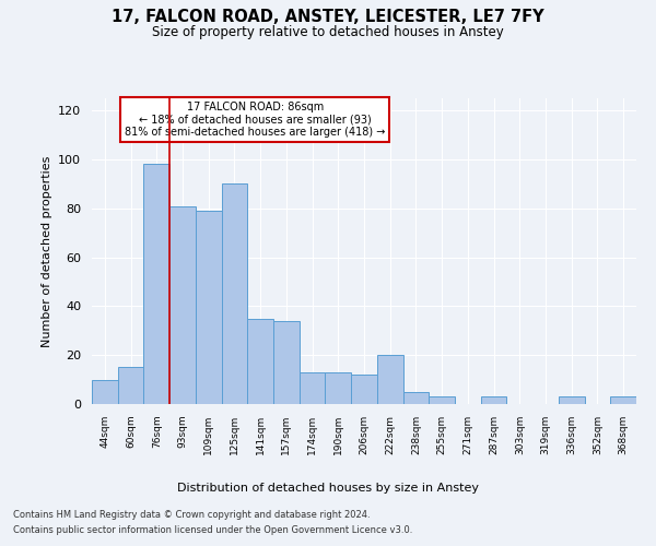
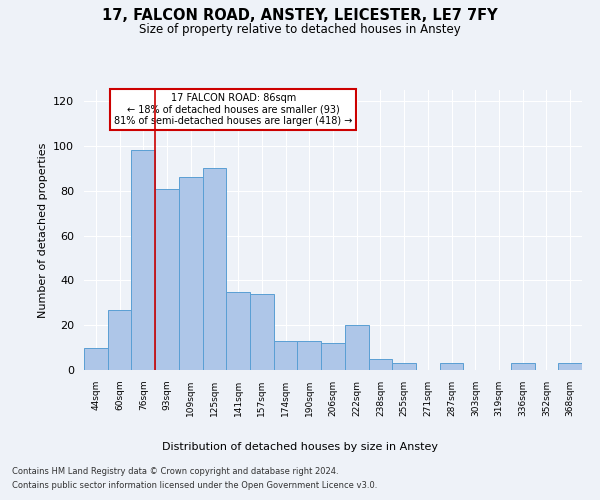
60sqm: 15 -> 27
109sqm: 79 -> 86
